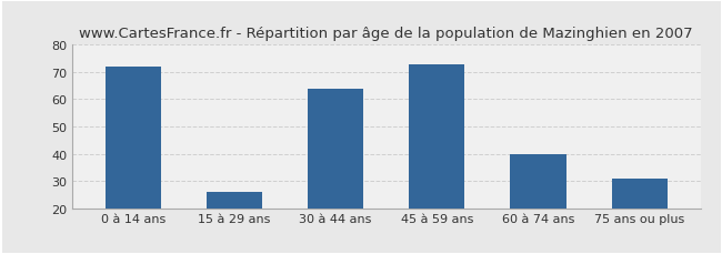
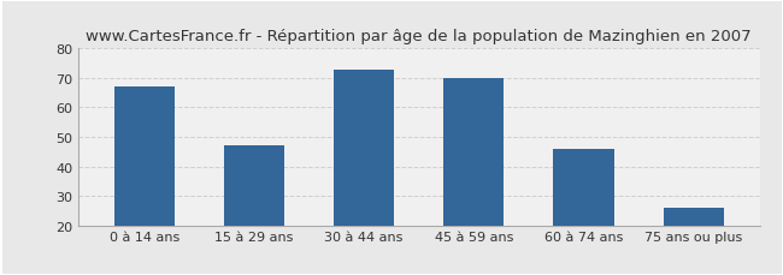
0 à 14 ans: 72 -> 67
15 à 29 ans: 26 -> 47
30 à 44 ans: 64 -> 73
45 à 59 ans: 73 -> 70
60 à 74 ans: 40 -> 46
75 ans ou plus: 31 -> 26
